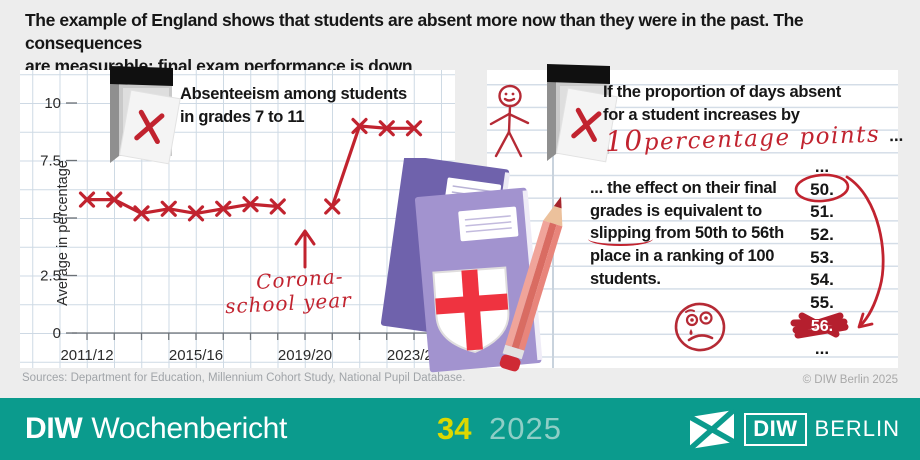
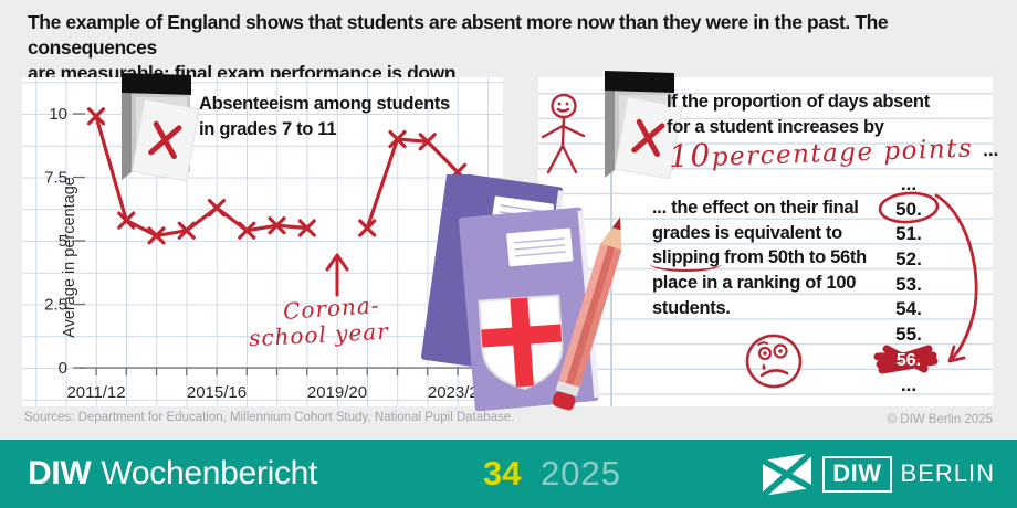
2011/12: 5.8 -> 9.9
2015/16: 5.2 -> 6.3
2023/24: 8.9 -> 7.7
